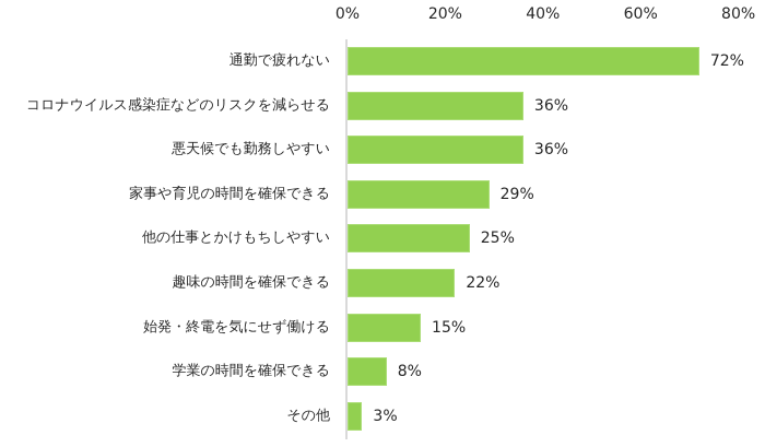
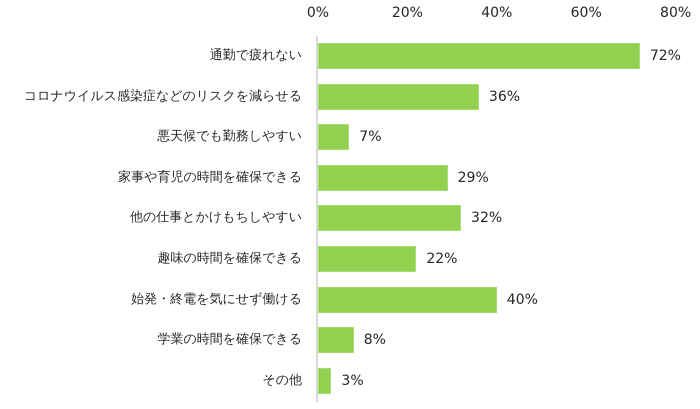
悪天候でも勤務しやすい: 36% -> 7%
他の仕事とかけもちしやすい: 25% -> 32%
始発・終電を気にせず働ける: 15% -> 40%
